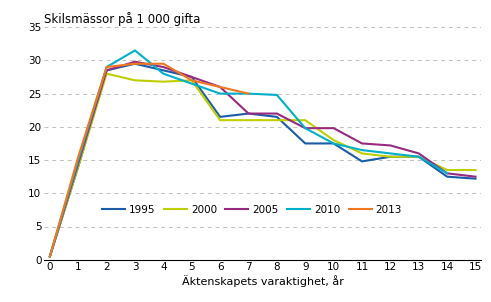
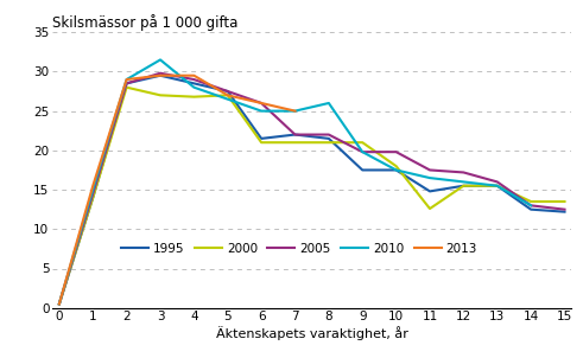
2010/8: 24.8 -> 26.0
2000/11: 16.0 -> 12.6
